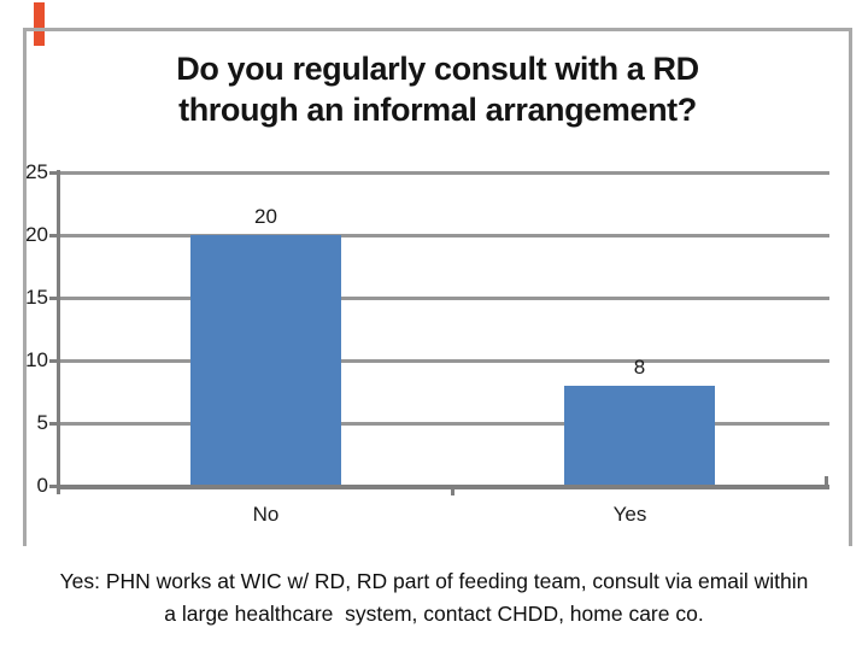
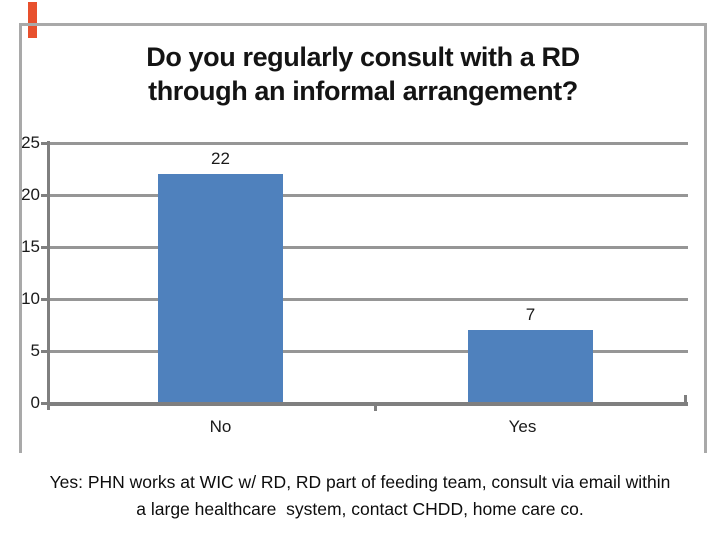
No: 20 -> 22
Yes: 8 -> 7
